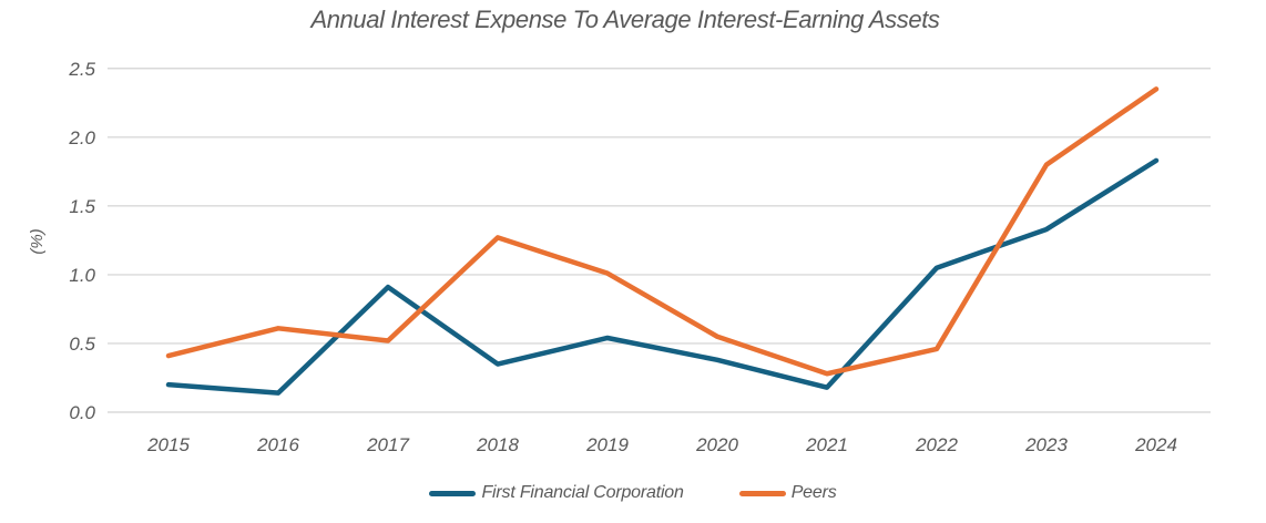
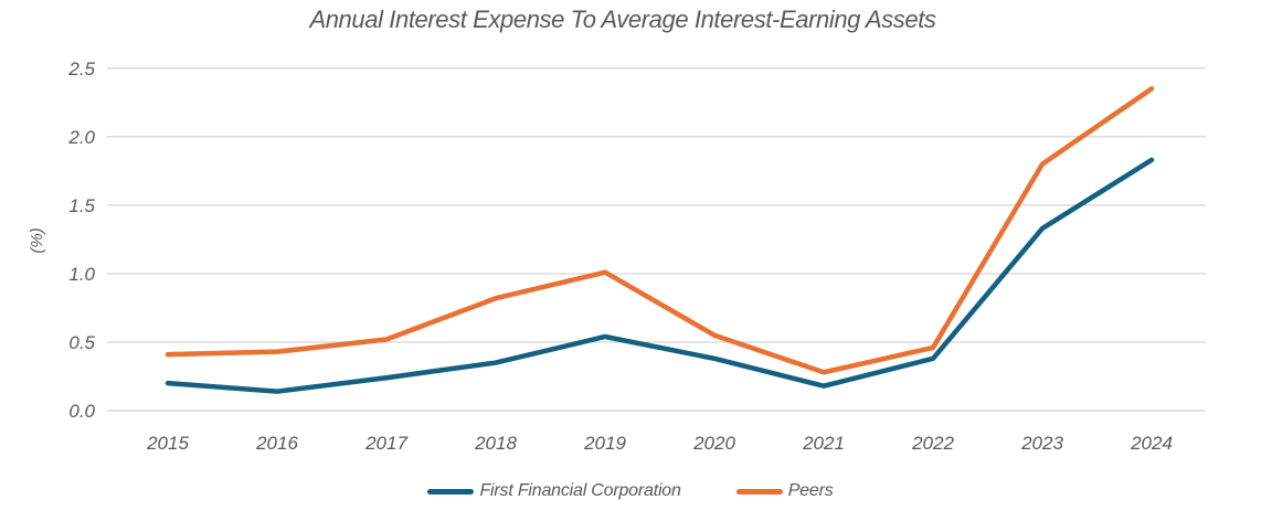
Peers/2016: 0.61 -> 0.43
First Financial Corporation/2017: 0.91 -> 0.24
Peers/2018: 1.27 -> 0.82
First Financial Corporation/2022: 1.05 -> 0.38
